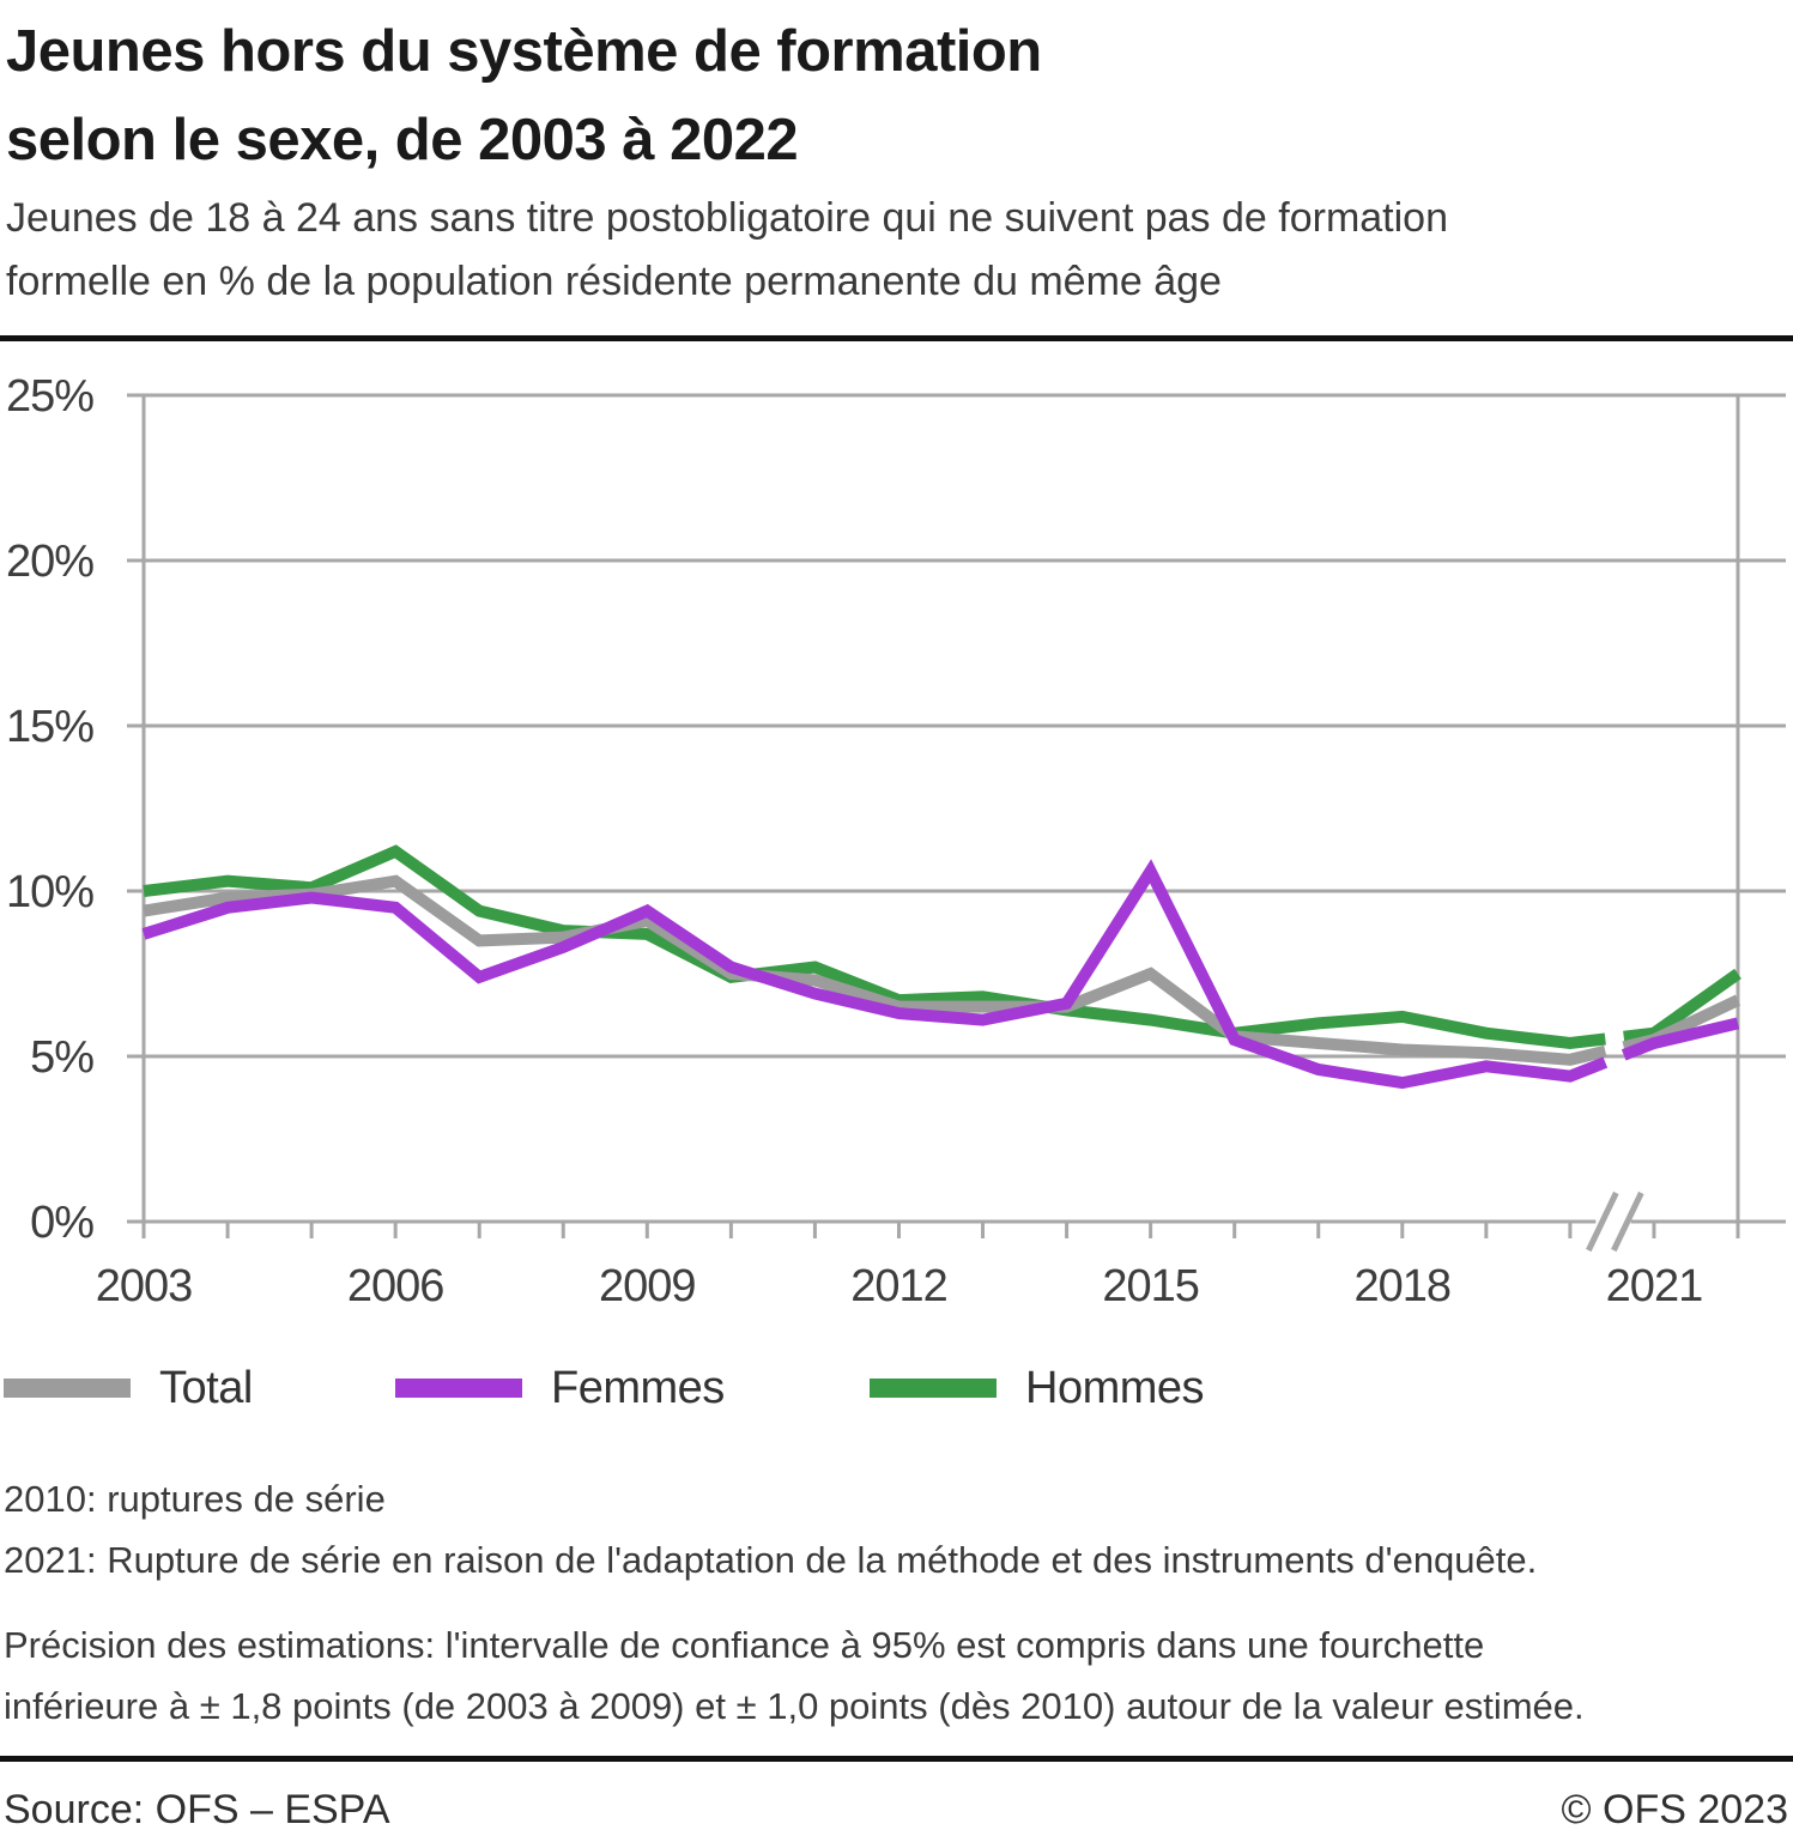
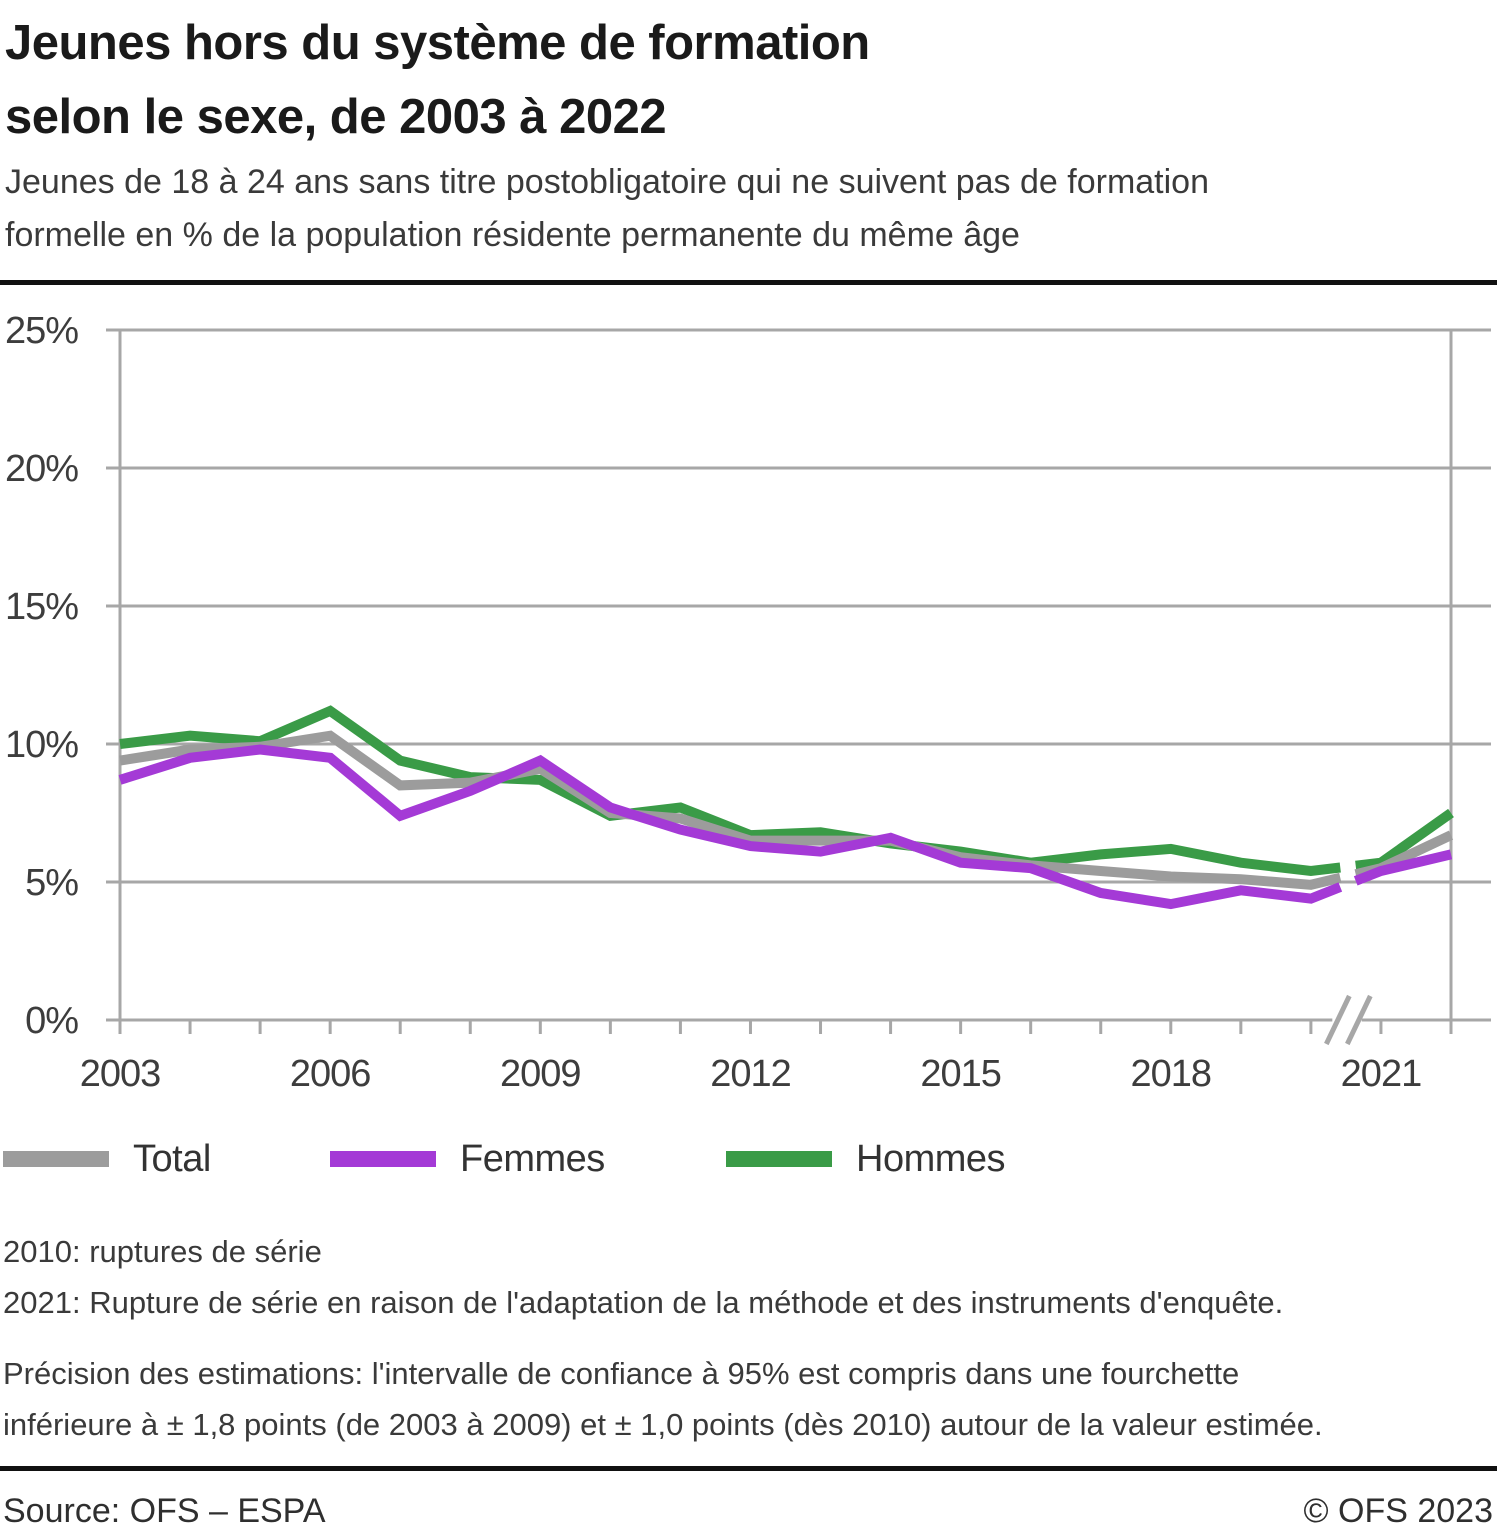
Total/2015: 7.5% -> 5.9%
Femmes/2015: 10.6% -> 5.7%
